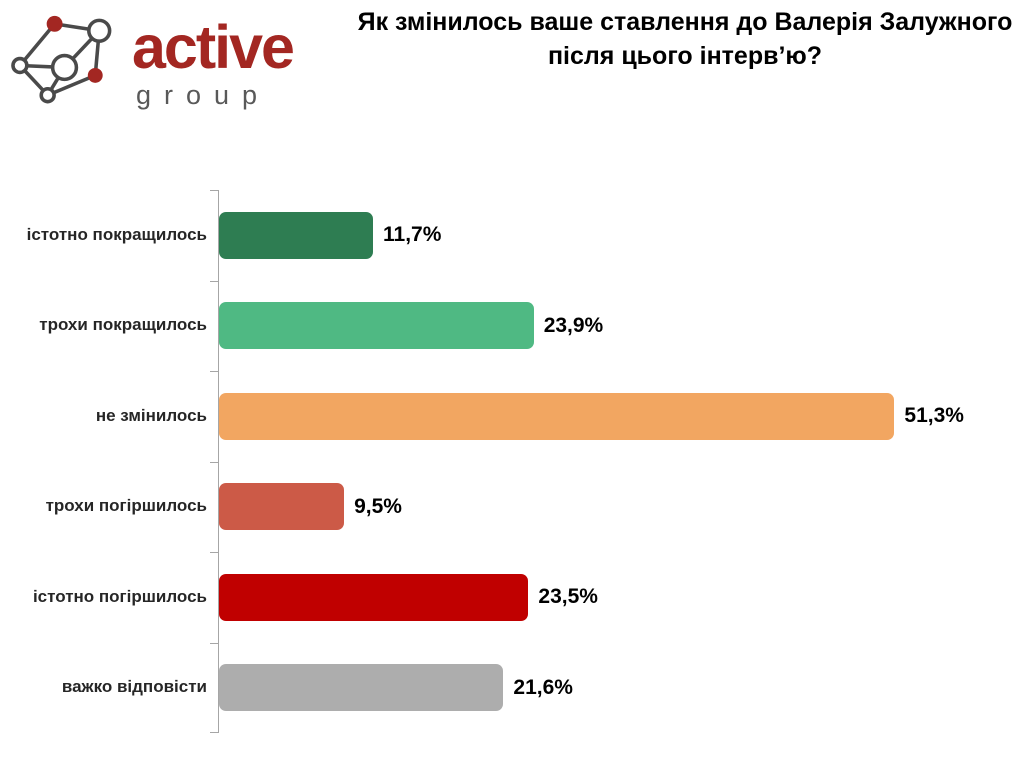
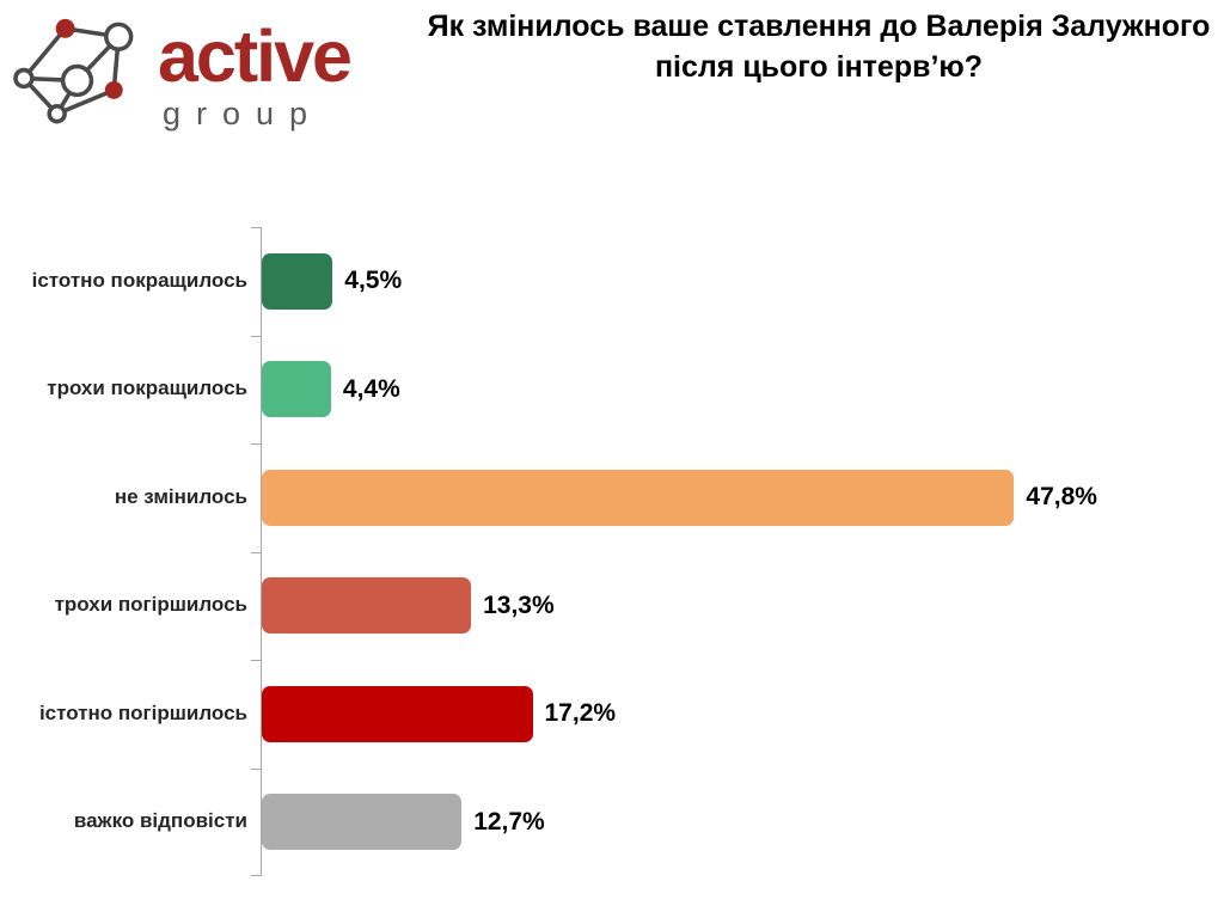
істотно покращилось: 11,7% -> 4,5%
трохи покращилось: 23,9% -> 4,4%
не змінилось: 51,3% -> 47,8%
трохи погіршилось: 9,5% -> 13,3%
істотно погіршилось: 23,5% -> 17,2%
важко відповісти: 21,6% -> 12,7%
